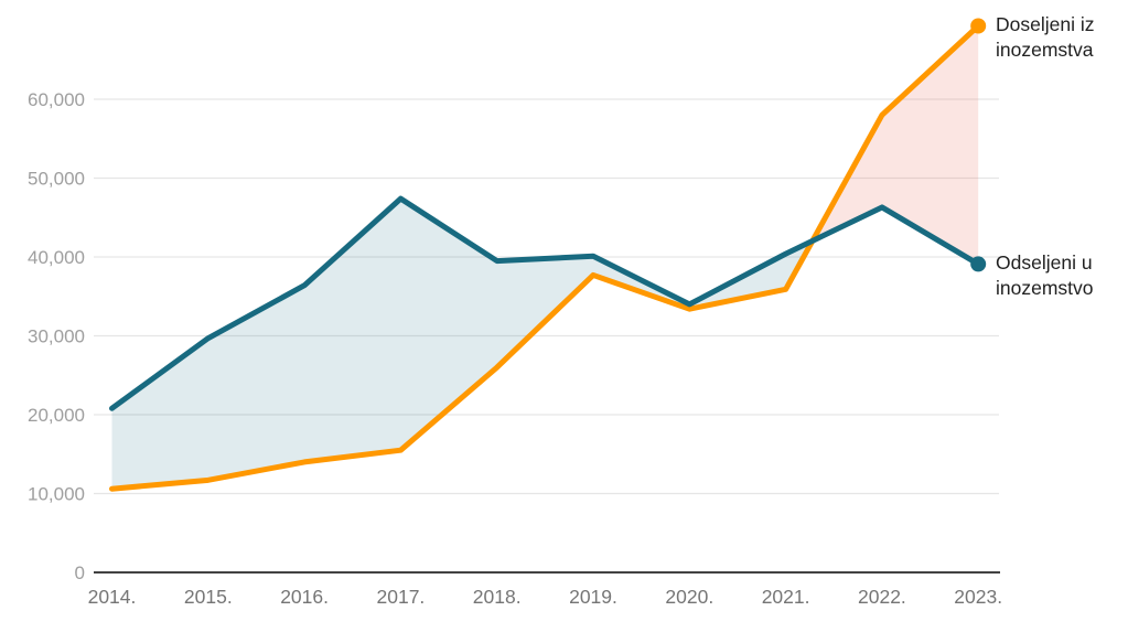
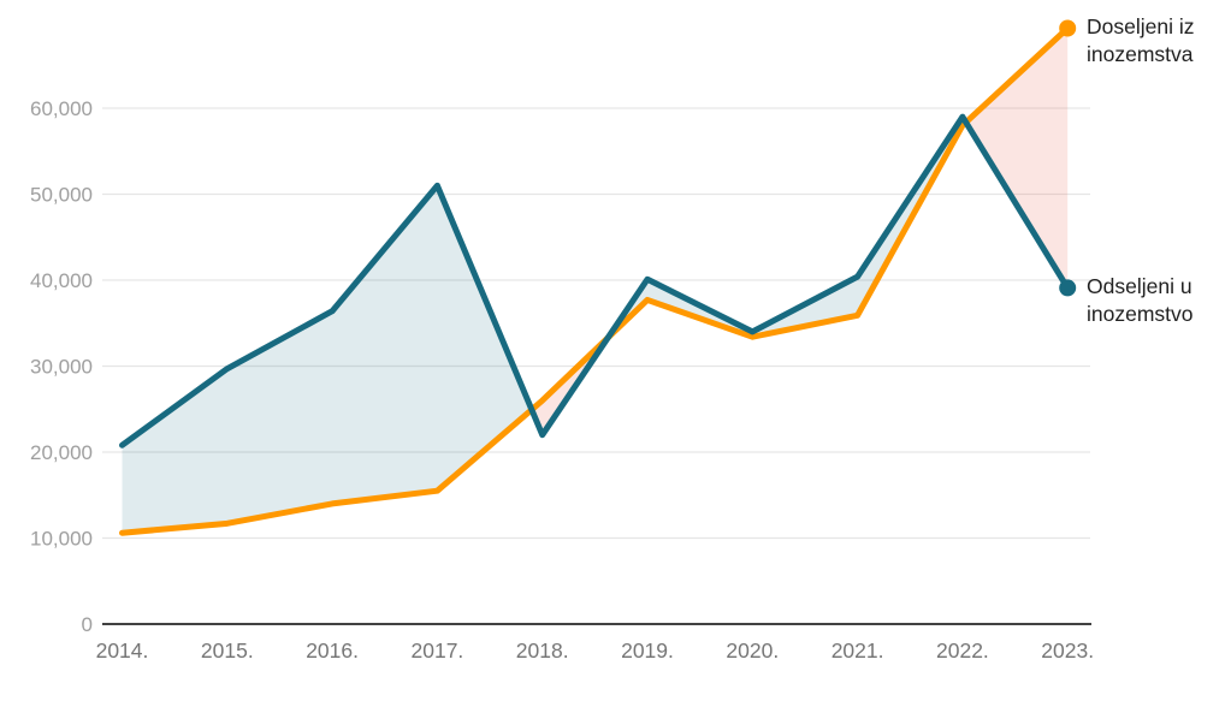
Odseljeni u inozemstvo/2017.: 47000 -> 51000
Odseljeni u inozemstvo/2018.: 40000 -> 22000
Odseljeni u inozemstvo/2022.: 46000 -> 59000
